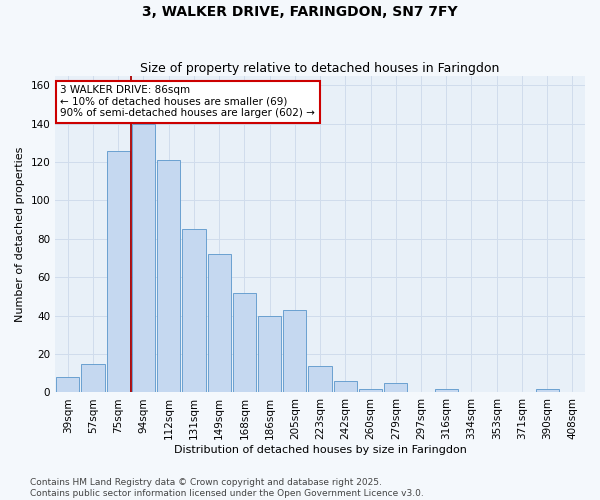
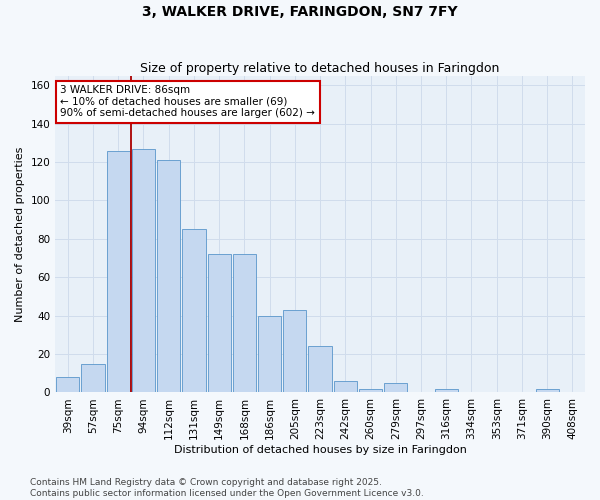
94sqm: 140 -> 127
168sqm: 52 -> 72
223sqm: 14 -> 24
